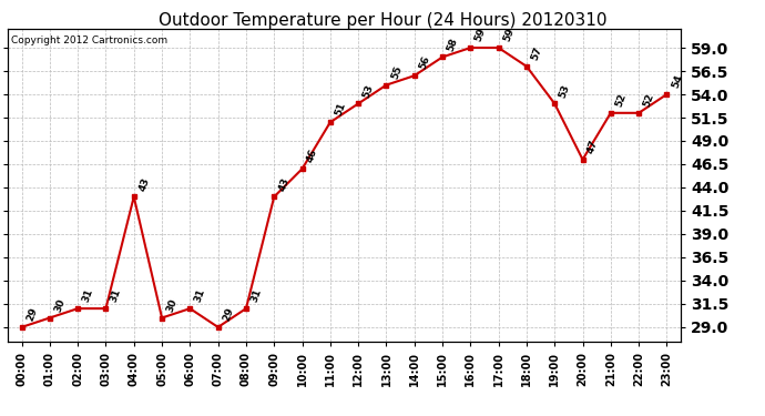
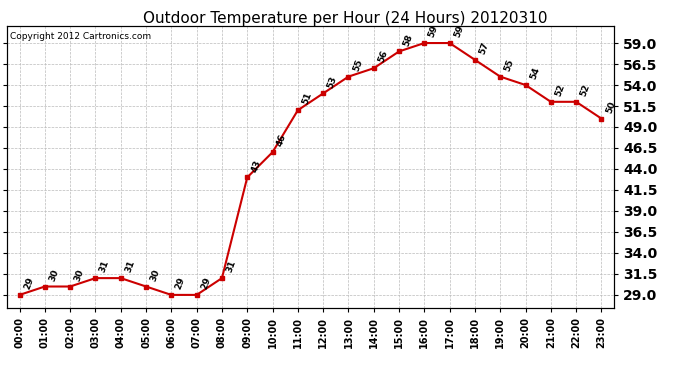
02:00: 31 -> 30
04:00: 43 -> 31
06:00: 31 -> 29
19:00: 53 -> 55
20:00: 47 -> 54
23:00: 54 -> 50
